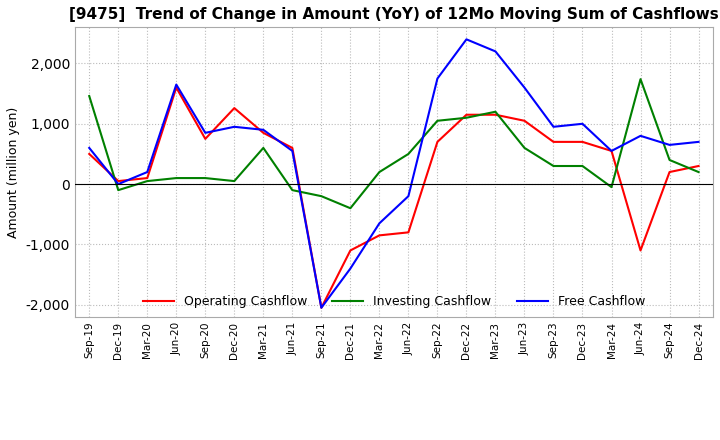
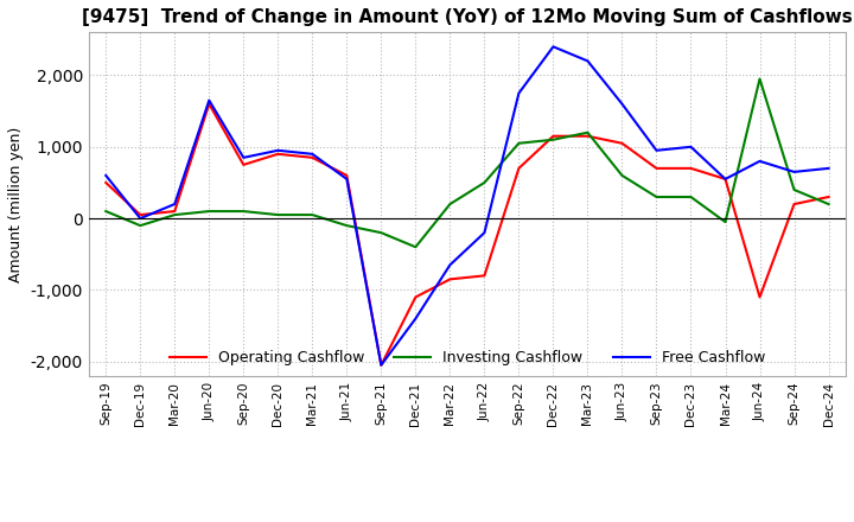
Investing Cashflow/Sep-19: 1,460 -> 100
Operating Cashflow/Dec-20: 1,260 -> 900
Investing Cashflow/Mar-21: 600 -> 50
Investing Cashflow/Jun-24: 1,740 -> 1,950
